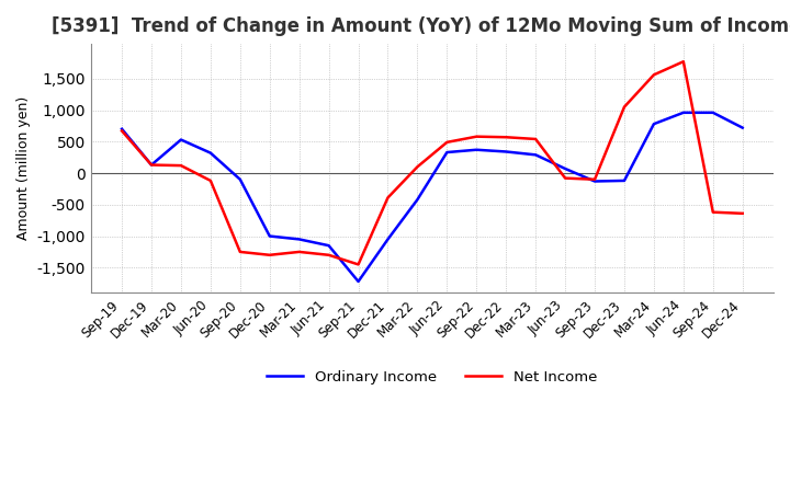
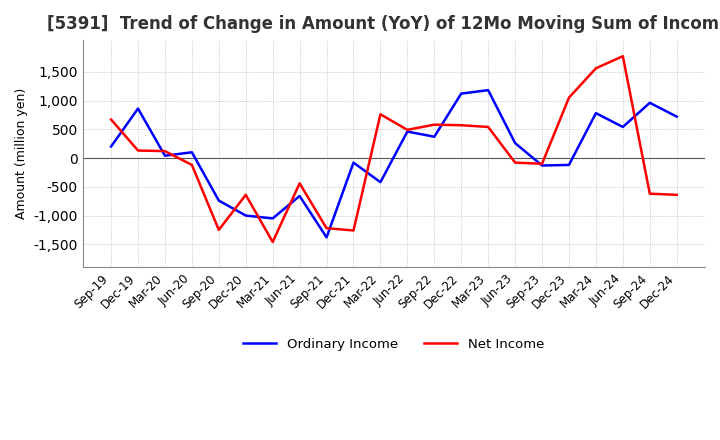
Ordinary Income/Sep-19: 700 -> 200
Ordinary Income/Dec-19: 130 -> 860
Ordinary Income/Mar-20: 530 -> 40
Ordinary Income/Jun-20: 320 -> 100
Ordinary Income/Sep-20: -100 -> -740
Net Income/Dec-20: -1,300 -> -640
Net Income/Mar-21: -1,250 -> -1,460
Ordinary Income/Jun-21: -1,150 -> -660
Net Income/Jun-21: -1,300 -> -440
Ordinary Income/Sep-21: -1,720 -> -1,380
Net Income/Sep-21: -1,450 -> -1,220
Ordinary Income/Dec-21: -1,050 -> -80
Net Income/Dec-21: -390 -> -1,260
Net Income/Mar-22: 100 -> 760
Ordinary Income/Jun-22: 330 -> 460
Ordinary Income/Dec-22: 340 -> 1,120
Ordinary Income/Mar-23: 290 -> 1,180
Ordinary Income/Jun-23: 70 -> 260
Ordinary Income/Jun-24: 960 -> 540
